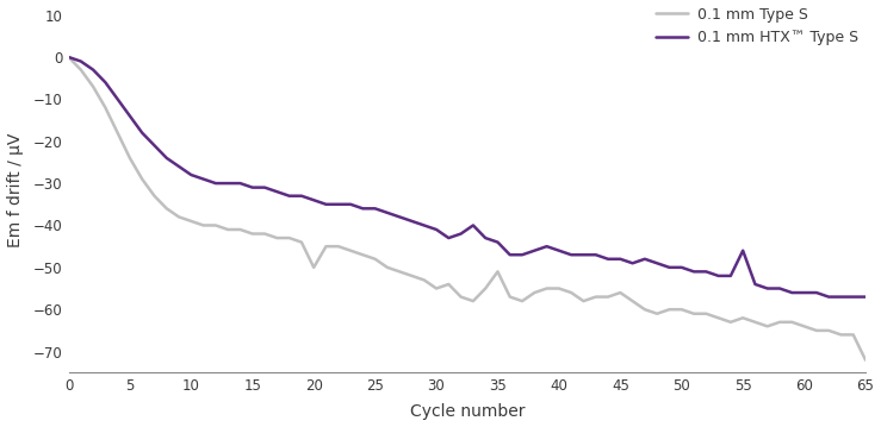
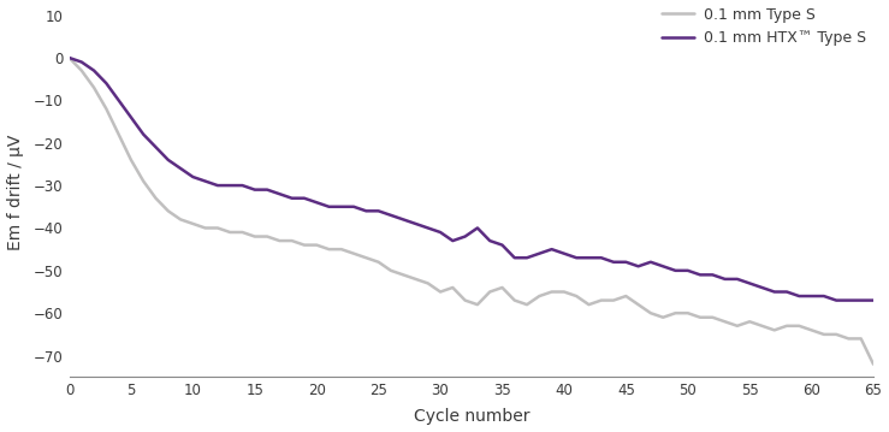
0.1 mm Type S/20: -50 -> -44
0.1 mm Type S/35: -51 -> -54
0.1 mm HTX™ Type S/55: -46 -> -53
